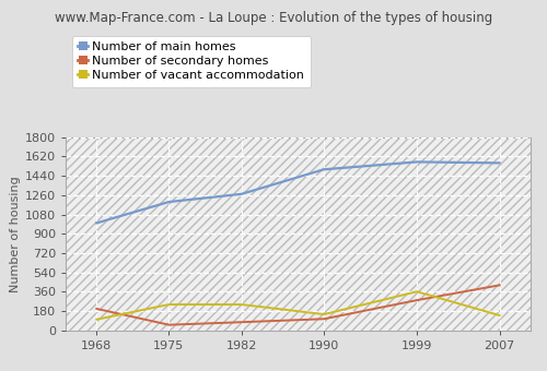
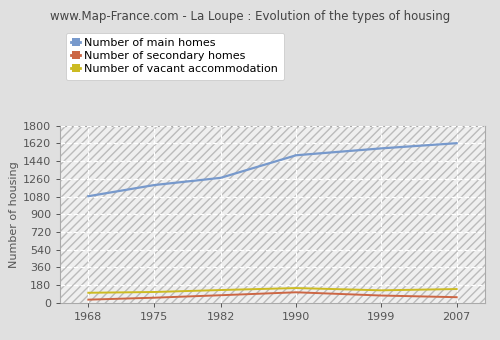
Number of main homes/1968: 1000 -> 1080
Number of secondary homes/1968: 200 -> 30
Number of vacant accommodation/1975: 240 -> 110
Number of vacant accommodation/1982: 240 -> 130
Number of secondary homes/1999: 280 -> 70
Number of vacant accommodation/1999: 360 -> 120
Number of main homes/2007: 1560 -> 1620
Number of secondary homes/2007: 420 -> 60
